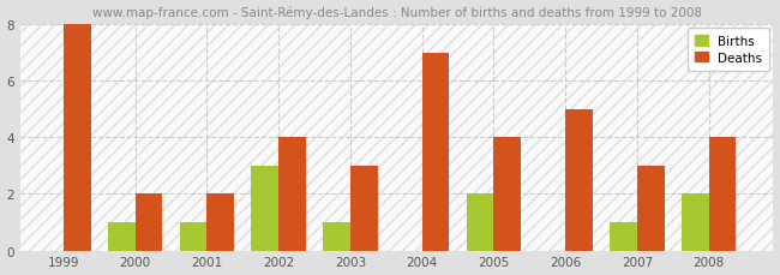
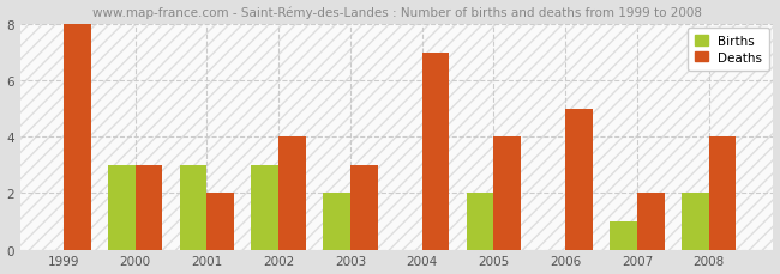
Births/2000: 1 -> 3
Deaths/2000: 2 -> 3
Births/2001: 1 -> 3
Births/2003: 1 -> 2
Deaths/2007: 3 -> 2
